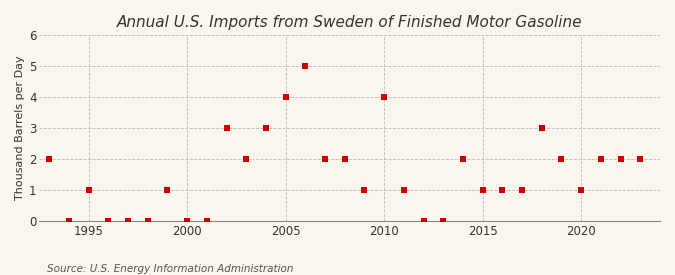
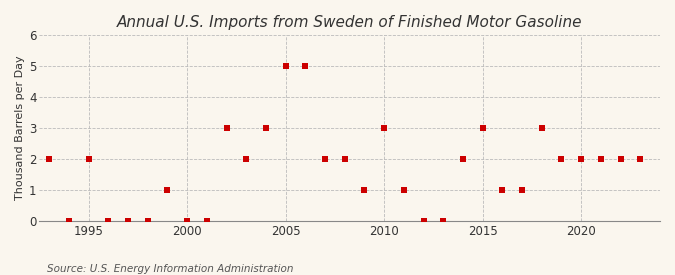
1995: 1 -> 2
2005: 4 -> 5
2010: 4 -> 3
2015: 1 -> 3
2020: 1 -> 2
